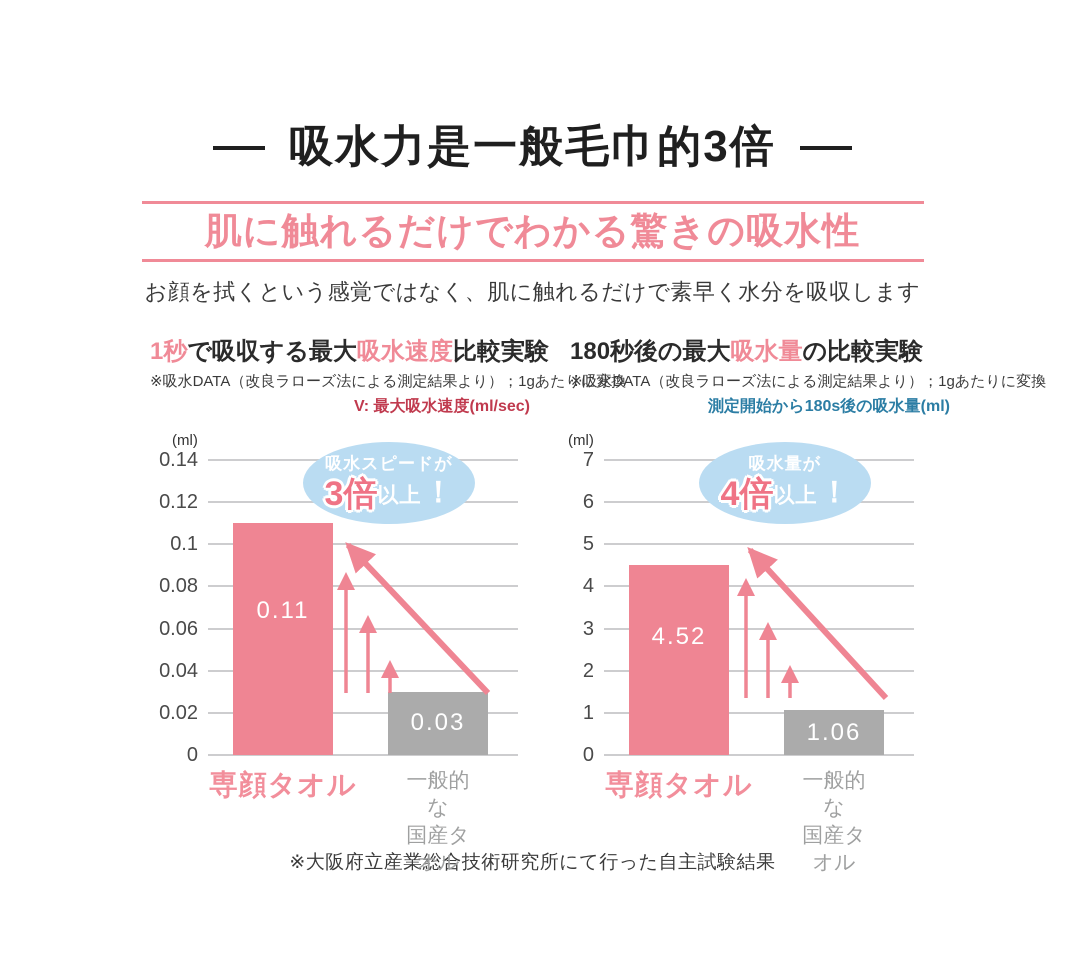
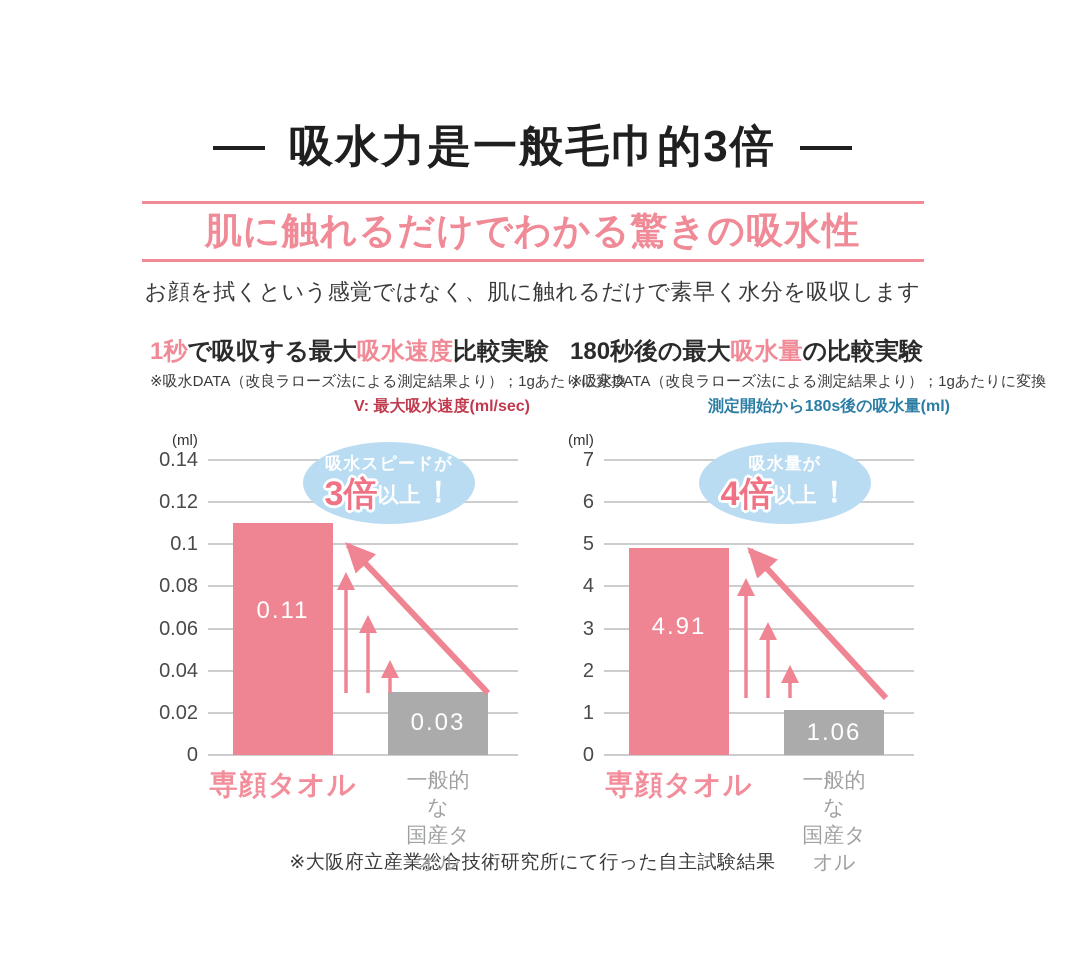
180秒後の最大吸水量の比較実験/専顔タオル: 4.52 -> 4.91
